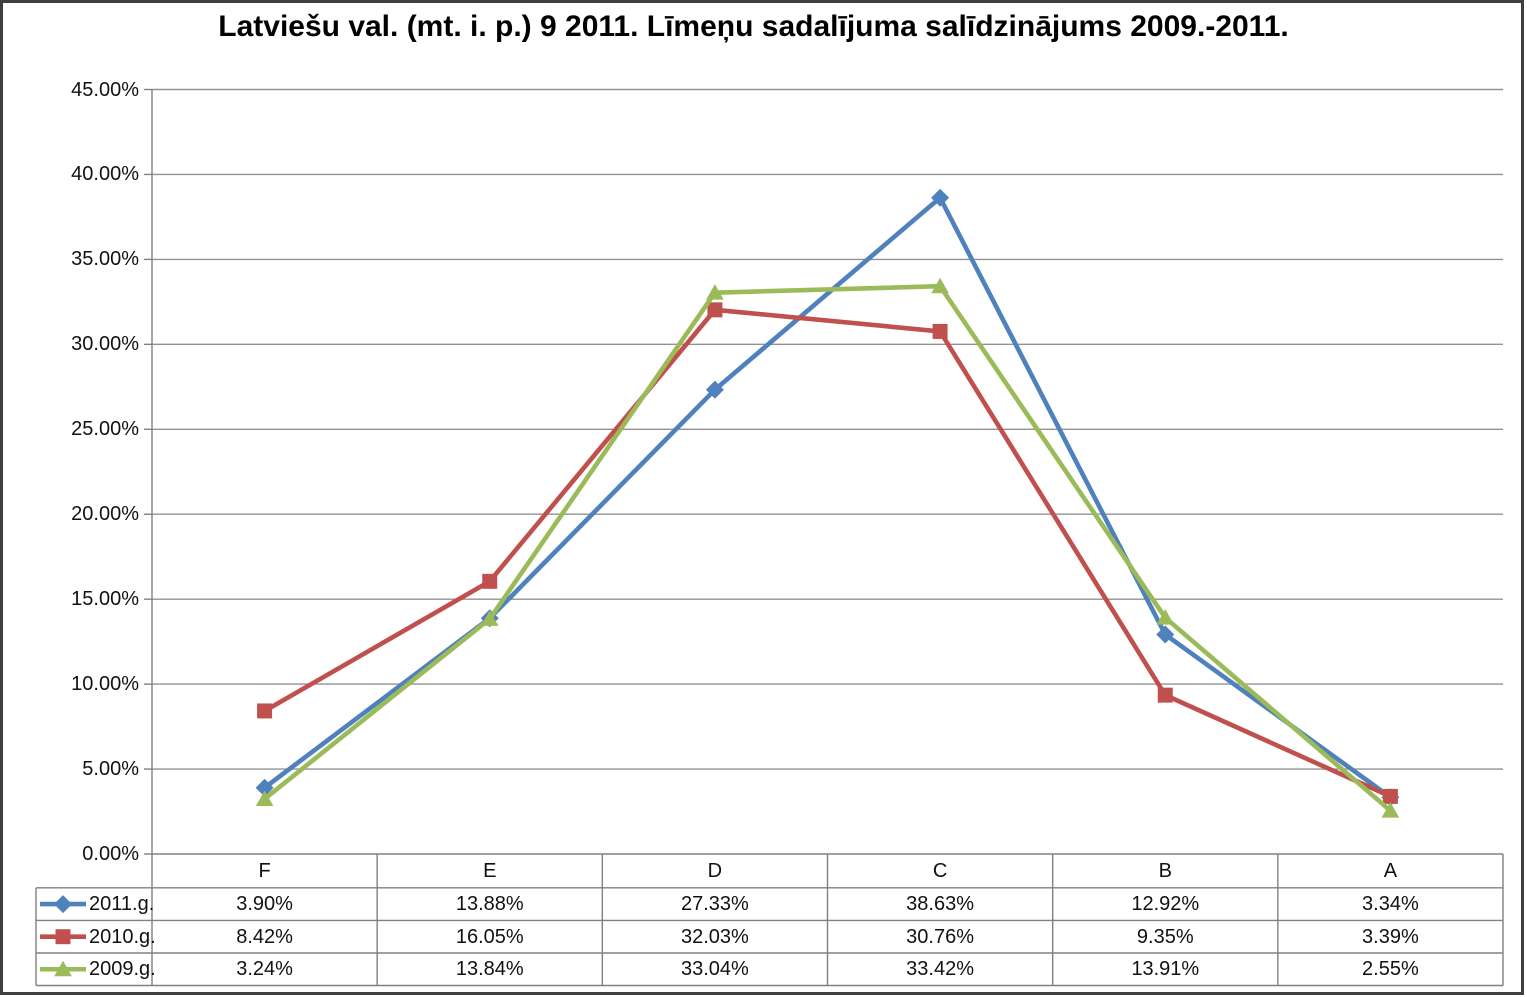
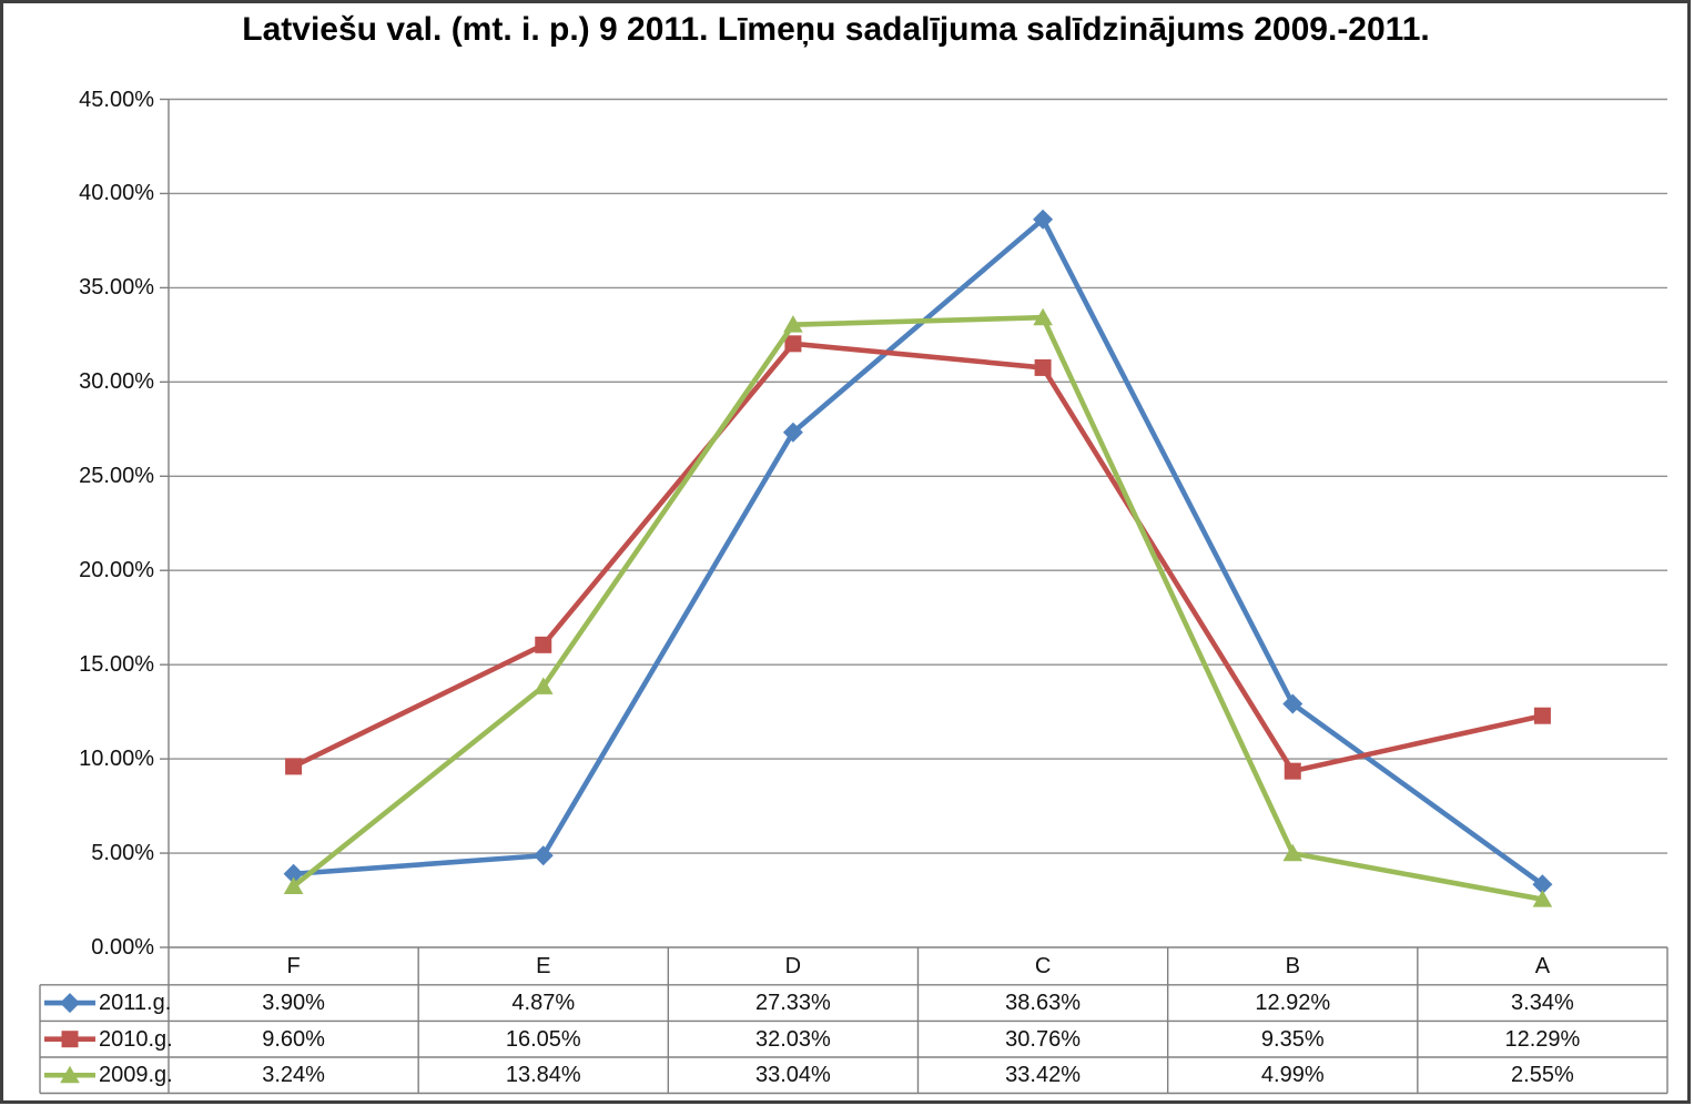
2010.g./F: 8.42% -> 9.60%
2011.g./E: 13.88% -> 4.87%
2009.g./B: 13.91% -> 4.99%
2010.g./A: 3.39% -> 12.29%
